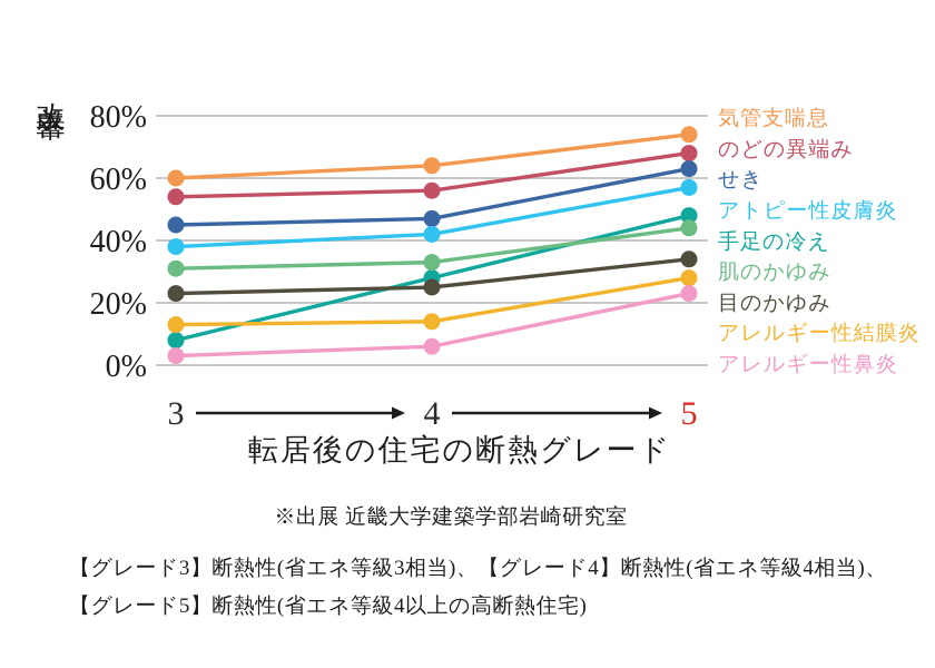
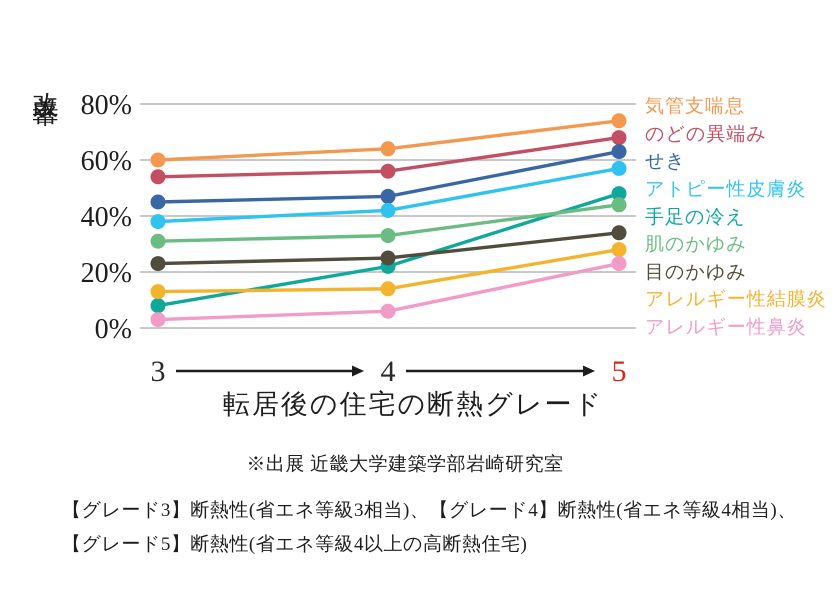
手足の冷え/4: 28% -> 22%
